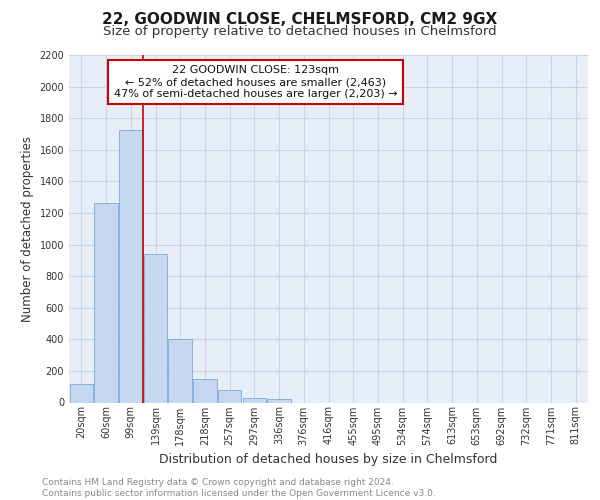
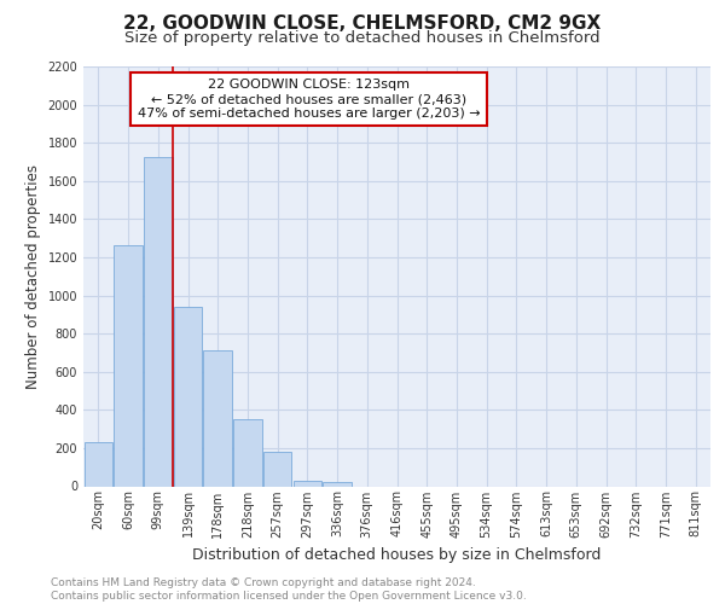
20sqm: 120 -> 230
178sqm: 400 -> 710
218sqm: 150 -> 350
257sqm: 80 -> 180
